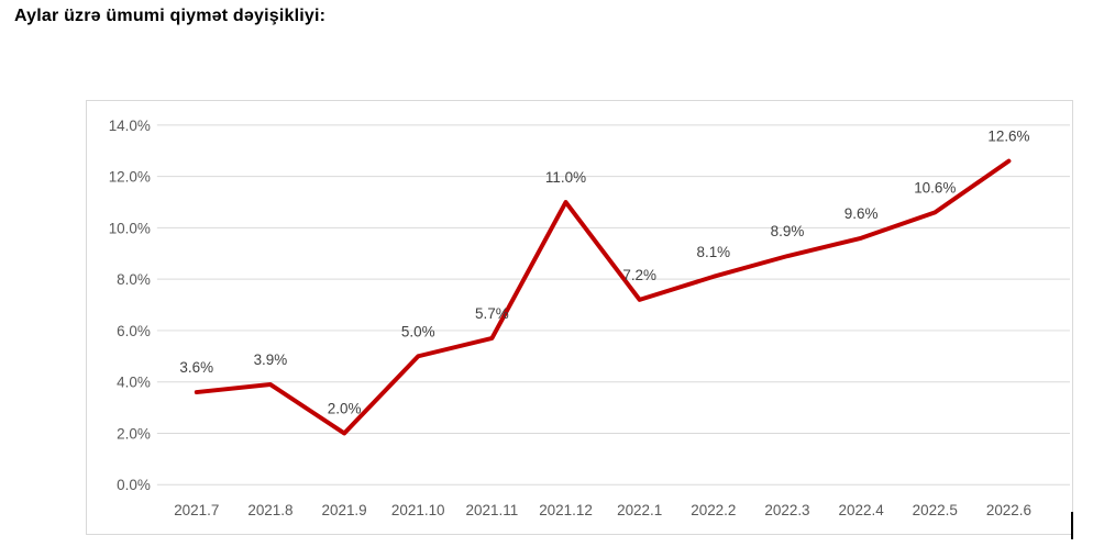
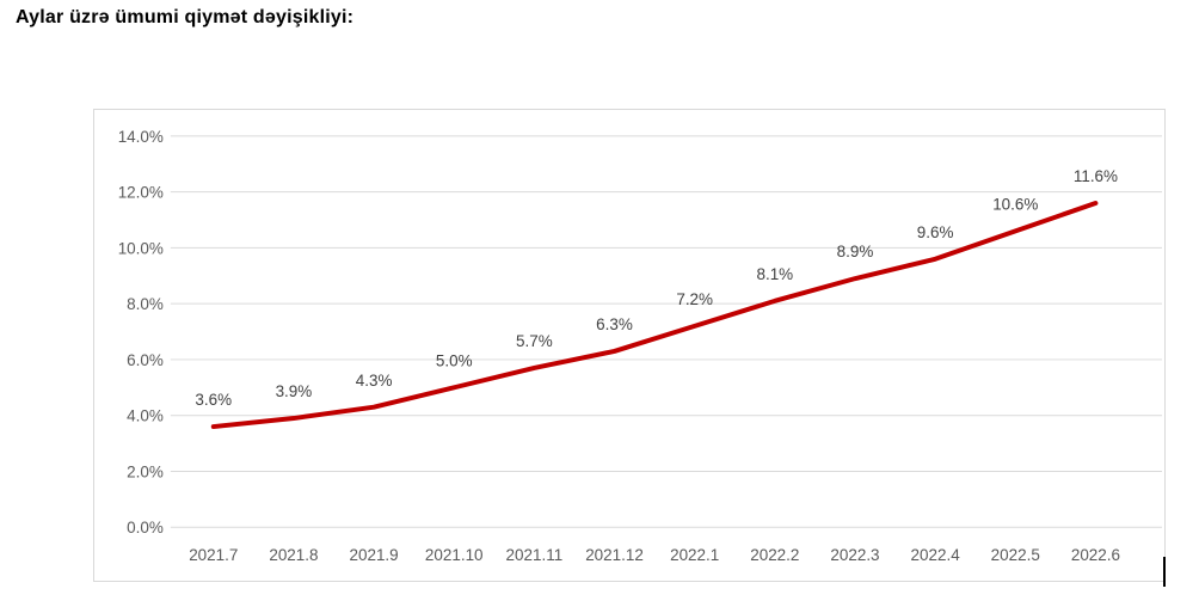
2021.9: 2.0% -> 4.3%
2021.12: 11.0% -> 6.3%
2022.6: 12.6% -> 11.6%
